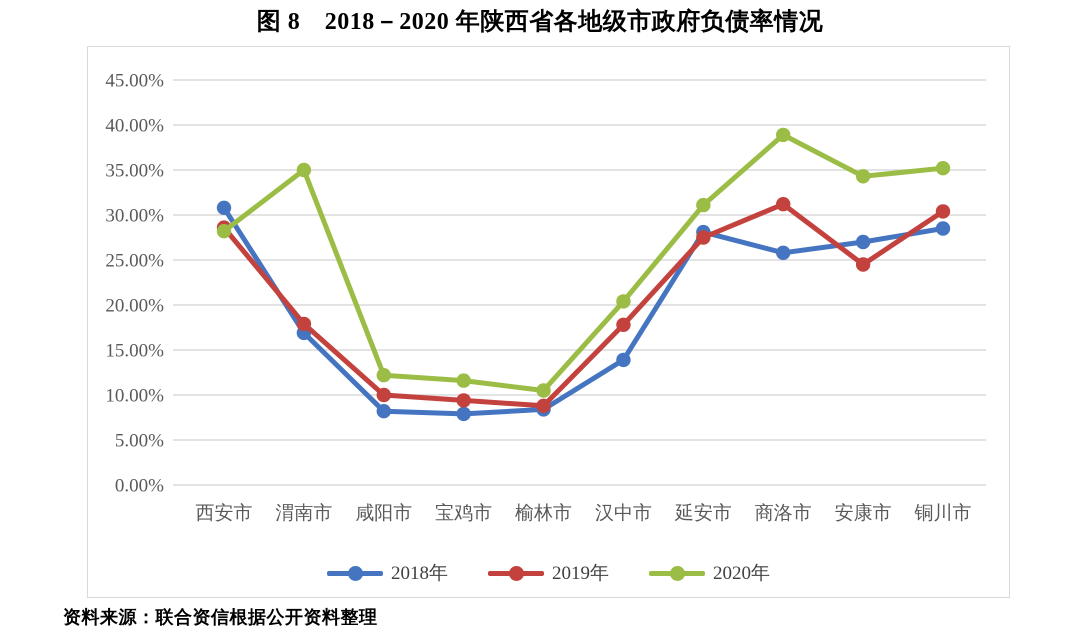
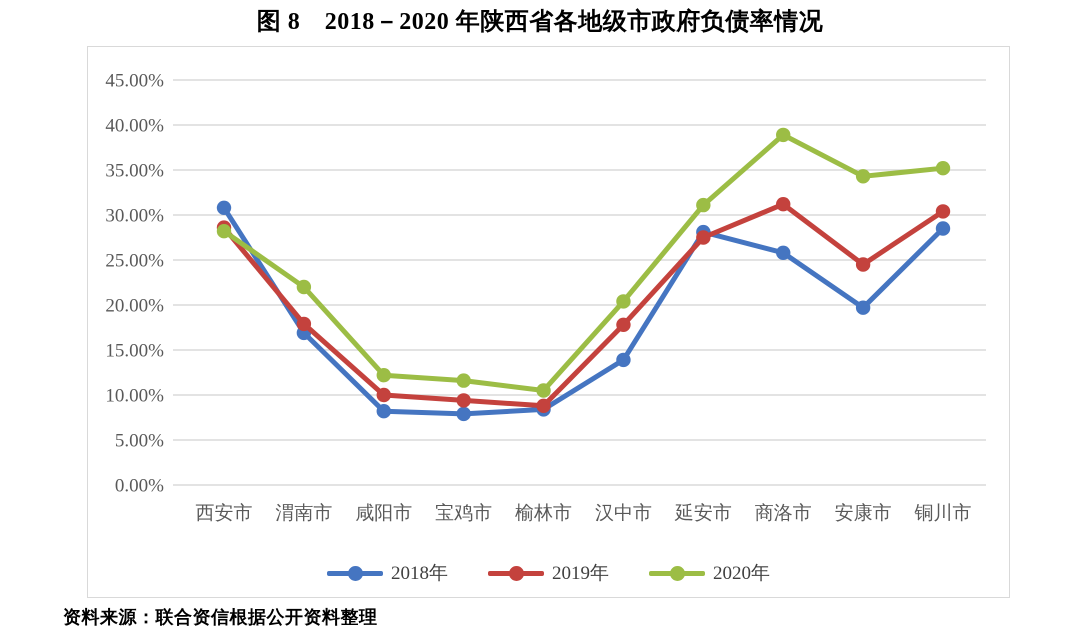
2020年/渭南市: 35% -> 22%
2018年/安康市: 27% -> 20%
